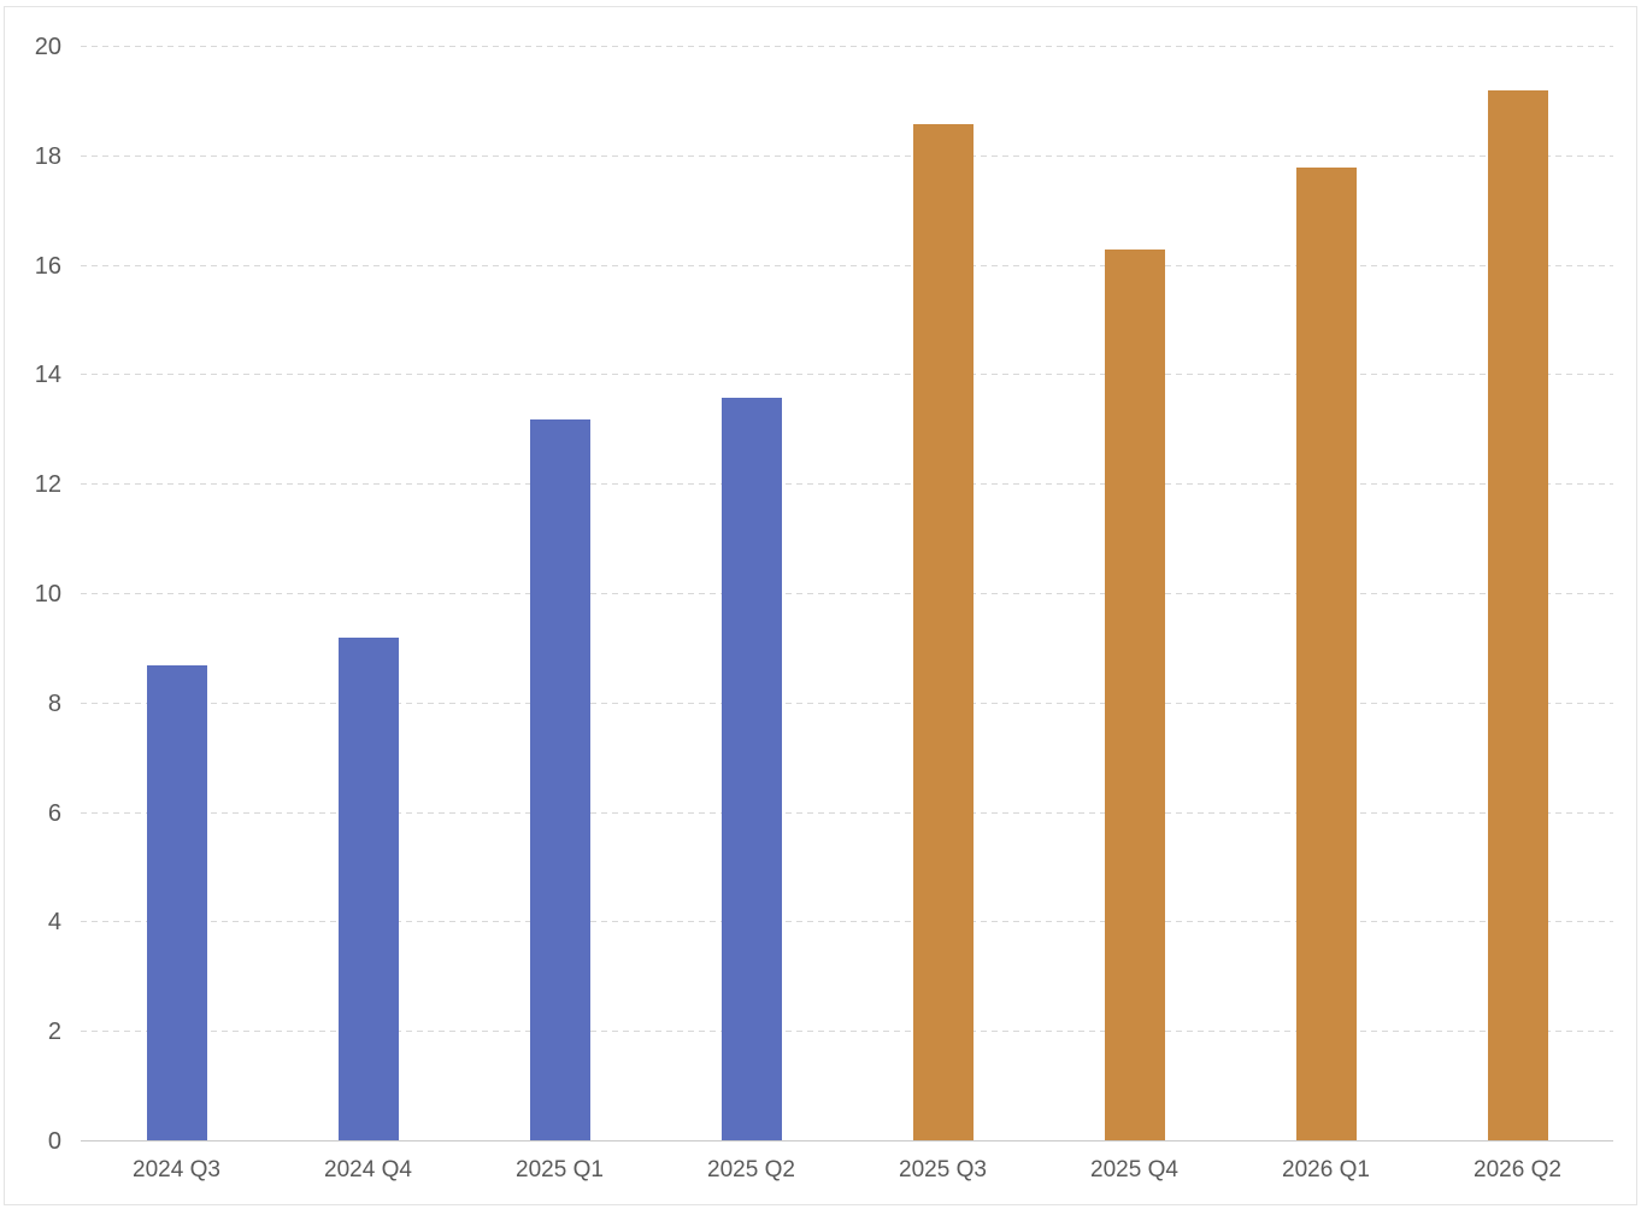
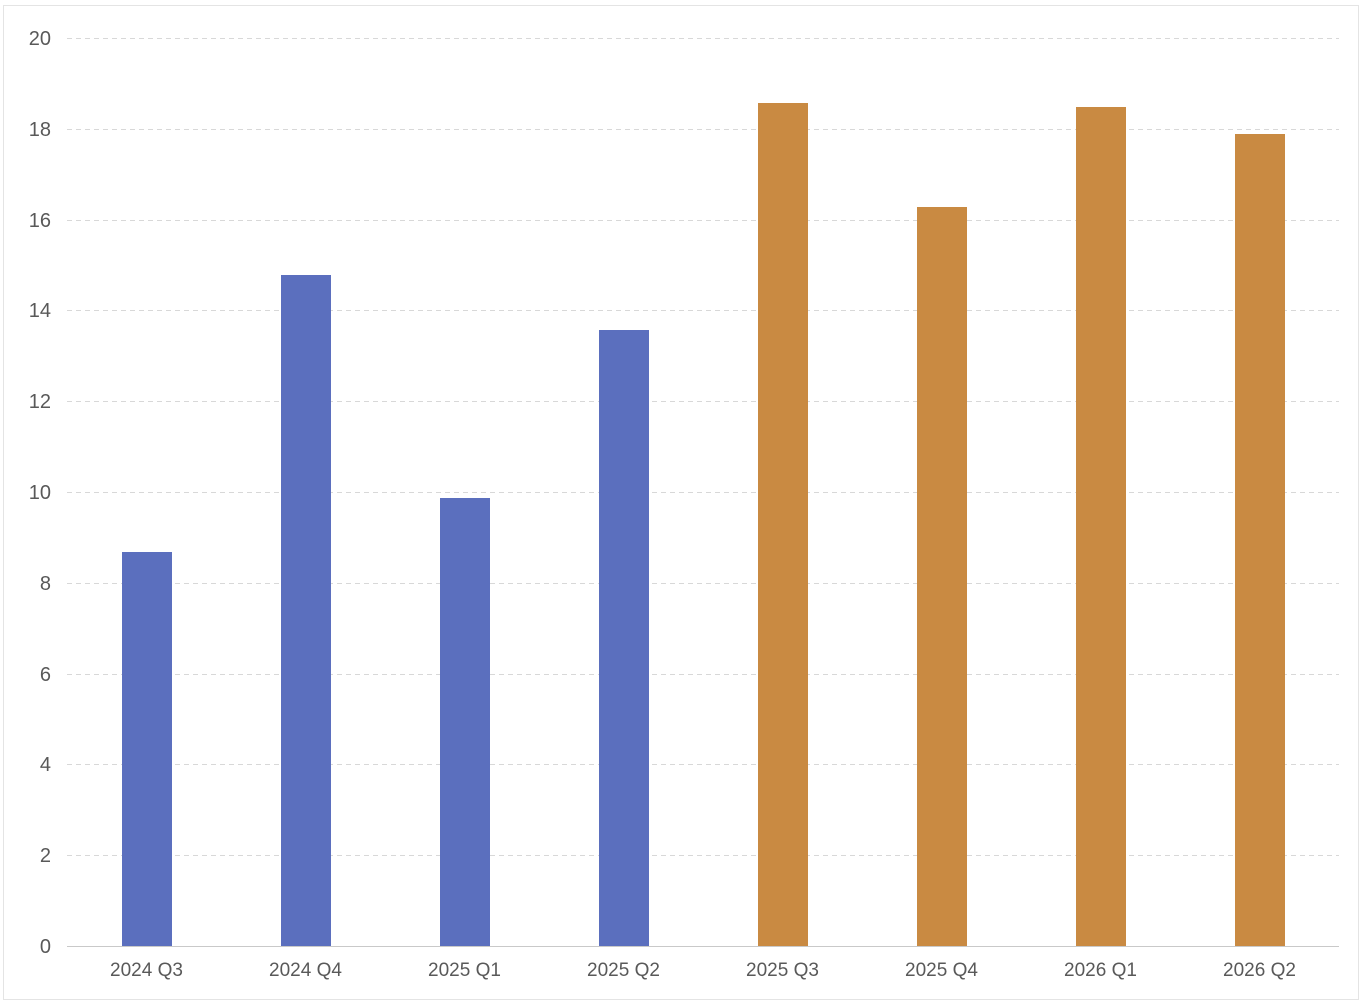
2024 Q4: 9.2 -> 14.8
2025 Q1: 13.2 -> 9.9
2026 Q1: 17.8 -> 18.5
2026 Q2: 19.2 -> 17.9
